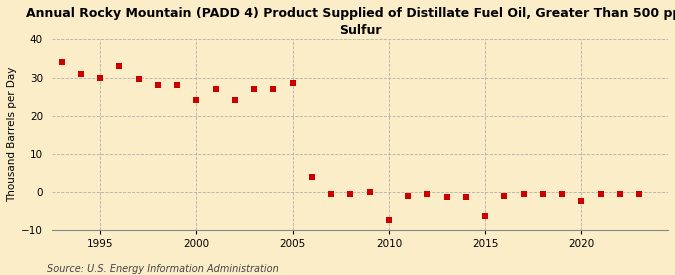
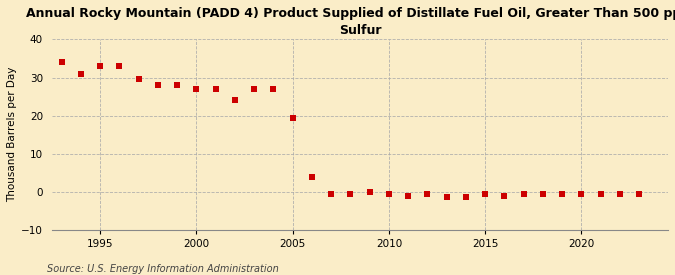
1995: 30.0 -> 33.0
2000: 24.0 -> 27.0
2005: 28.5 -> 19.5
2010: -7.5 -> -0.5
2015: -6.5 -> -0.5
2020: -2.5 -> -0.5
